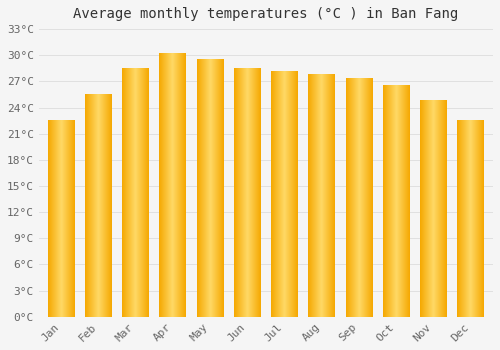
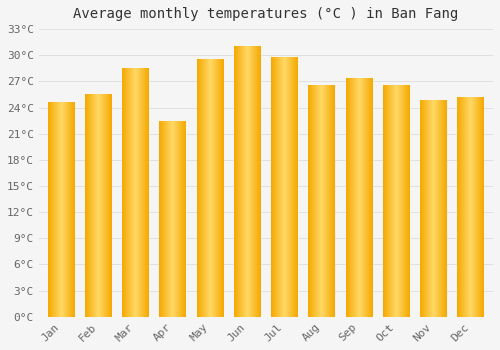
Jan: 22.5°C -> 24.6°C
Apr: 30.2°C -> 22.4°C
Jun: 28.5°C -> 31.0°C
Jul: 28.2°C -> 29.8°C
Aug: 27.8°C -> 26.6°C
Dec: 22.5°C -> 25.2°C
